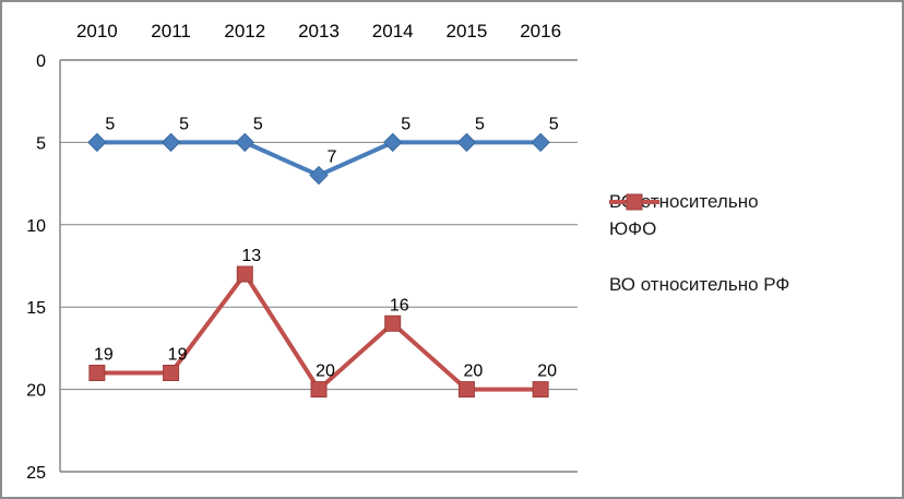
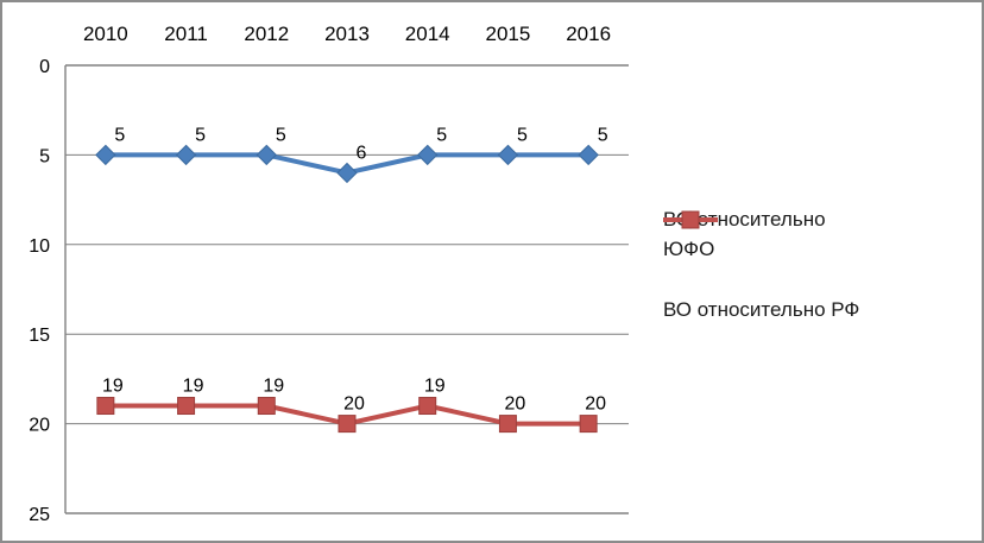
ВО относительно РФ/2012: 13 -> 19
ВО относительно ЮФО/2013: 7 -> 6
ВО относительно РФ/2014: 16 -> 19
